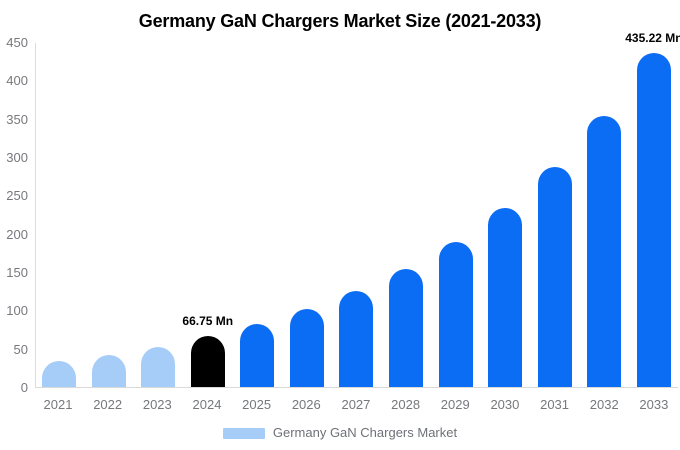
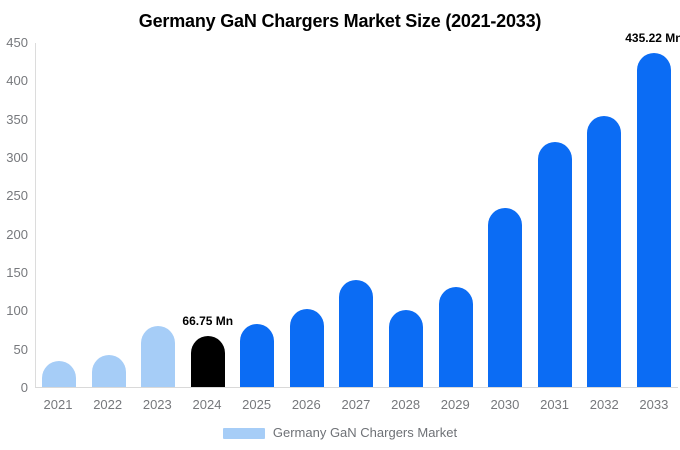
2023: 50 -> 80
2027: 120 -> 140
2028: 150 -> 100
2029: 190 -> 130
2031: 290 -> 320
